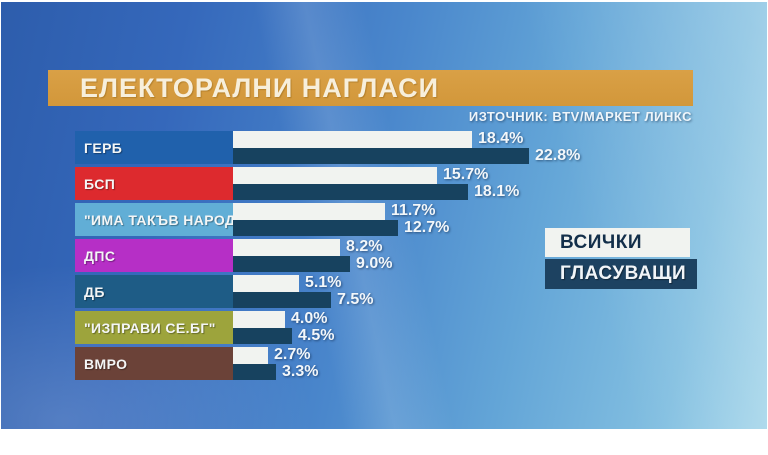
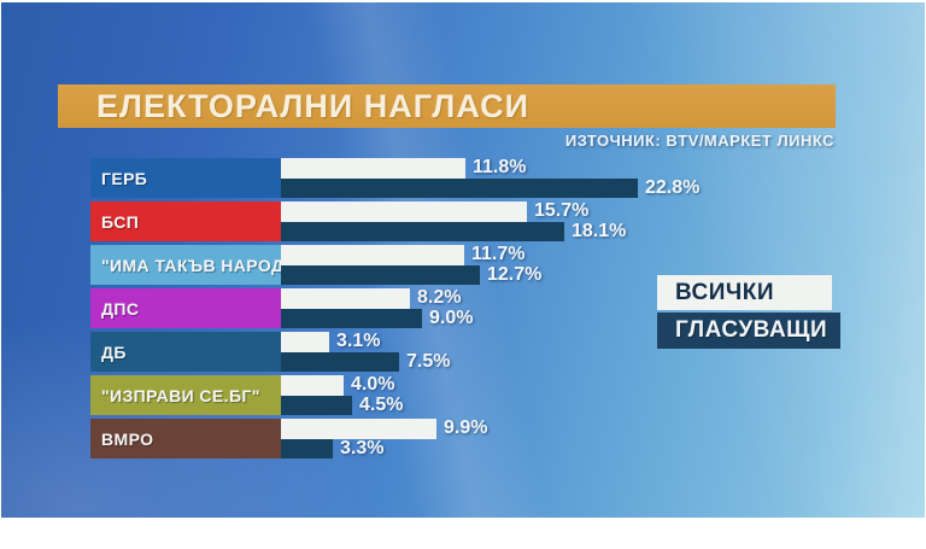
ВСИЧКИ/ГЕРБ: 18.4% -> 11.8%
ВСИЧКИ/ДБ: 5.1% -> 3.1%
ВСИЧКИ/ВМРО: 2.7% -> 9.9%
